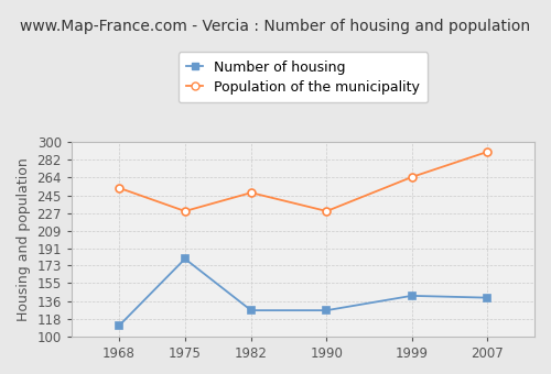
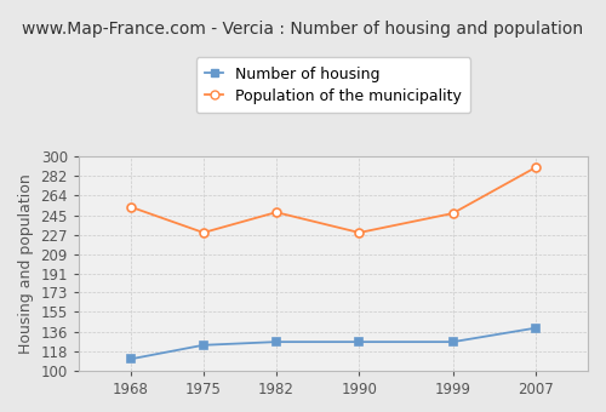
Number of housing/1975: 180 -> 124
Number of housing/1999: 142 -> 127
Population of the municipality/1999: 264 -> 247
